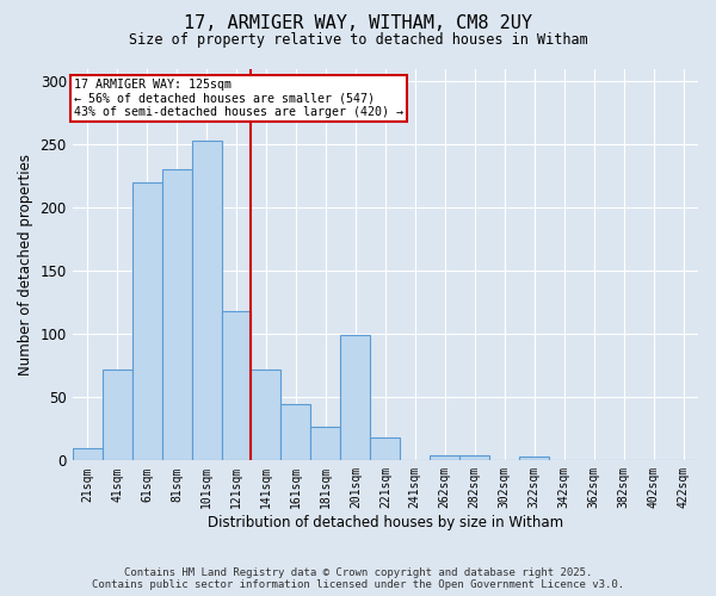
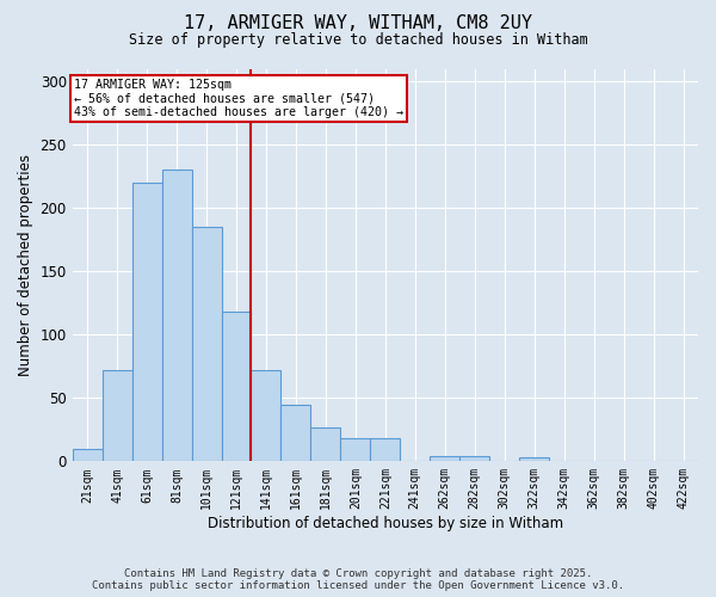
101sqm: 253 -> 185
201sqm: 99 -> 18
